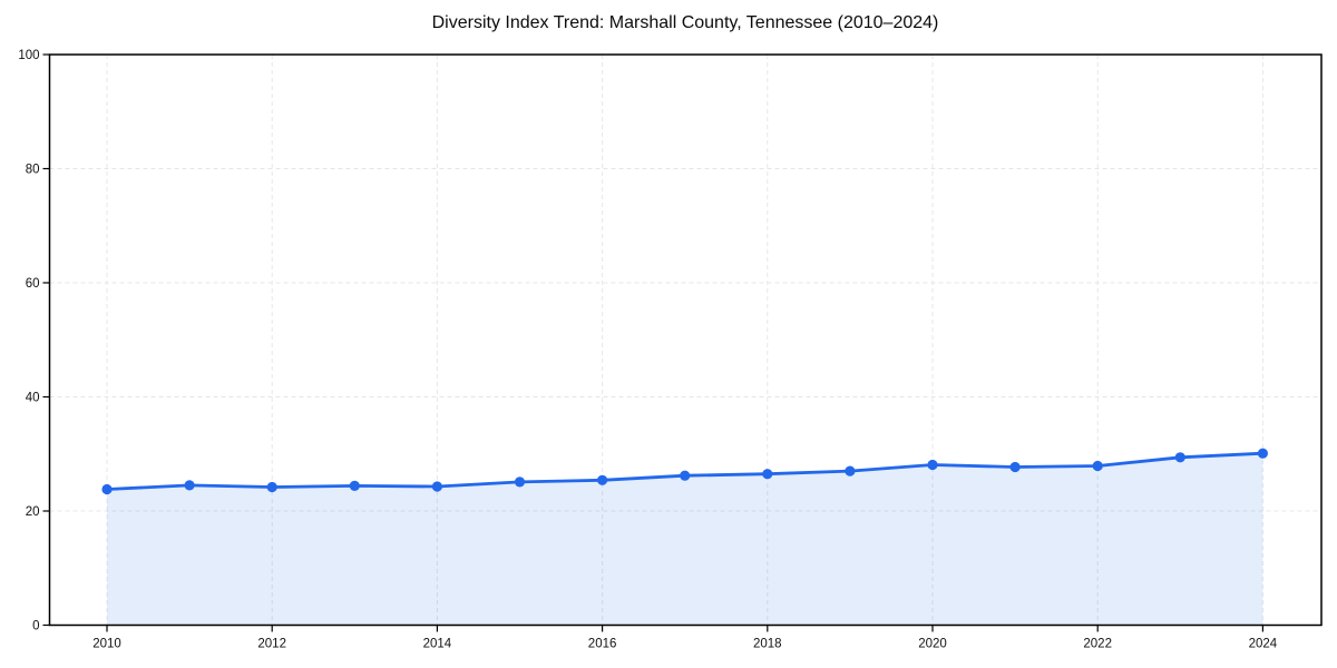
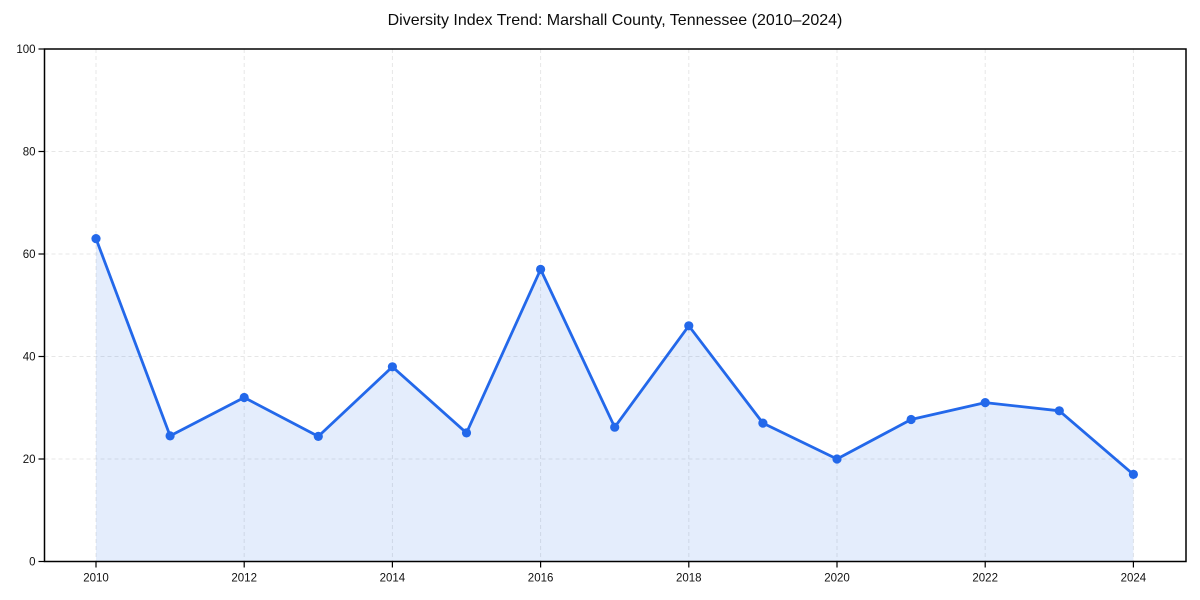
2010: 24 -> 63
2012: 24 -> 32
2014: 24 -> 38
2016: 25 -> 57
2018: 26 -> 46
2020: 28 -> 20
2022: 28 -> 31
2024: 30 -> 17
